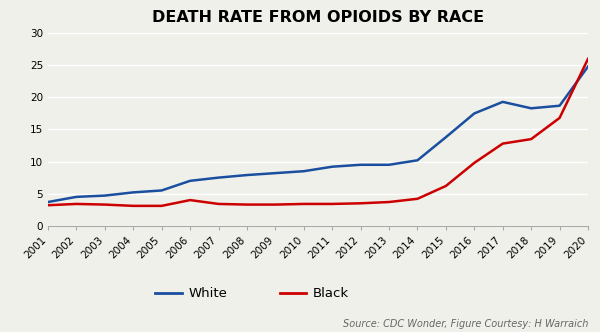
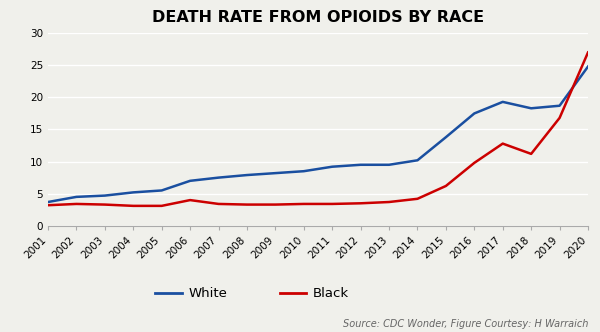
Black/2018: 13.5 -> 11.2
Black/2020: 26.0 -> 27.0
